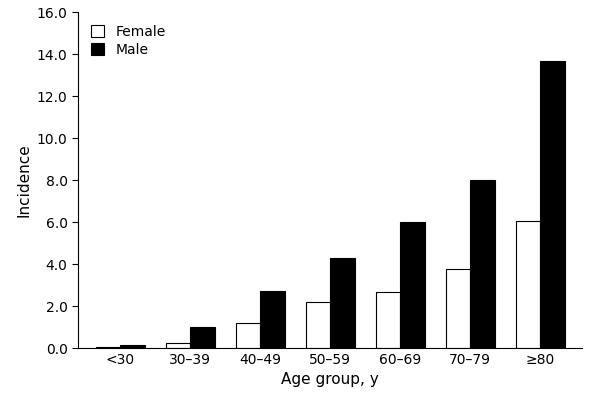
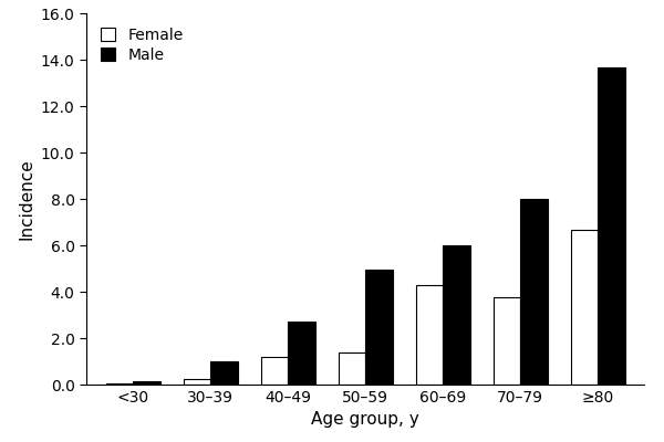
Female/50–59: 2.20 -> 1.40
Male/50–59: 4.30 -> 4.95
Female/60–69: 2.65 -> 4.30
Female/≥80: 6.05 -> 6.65
